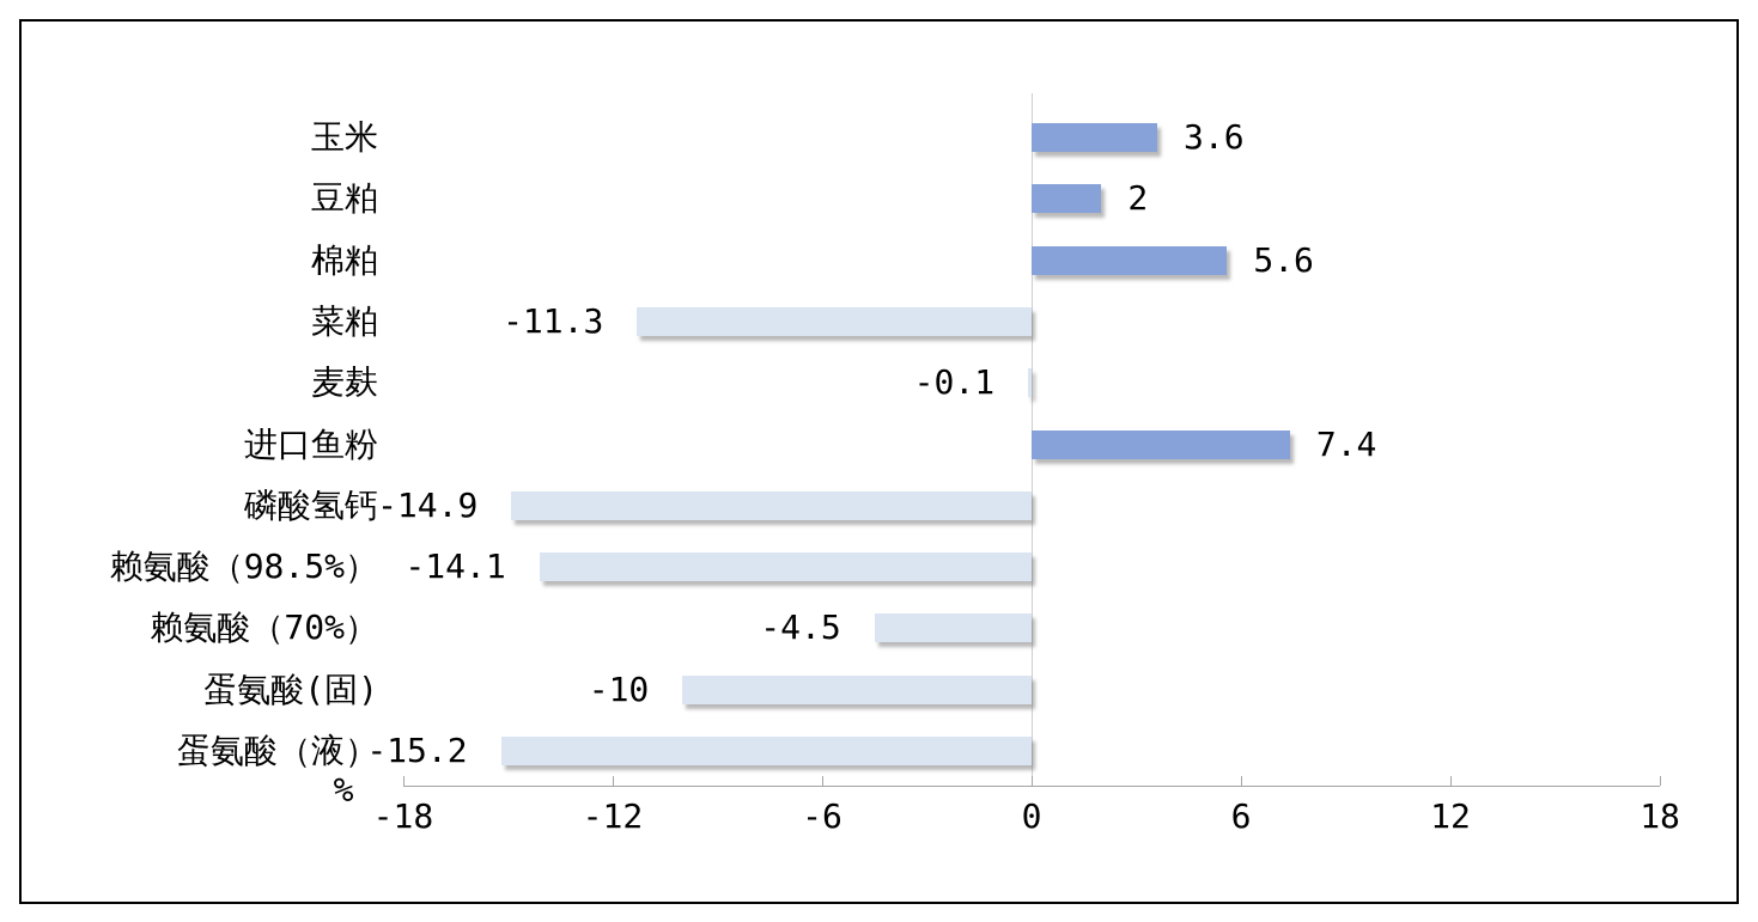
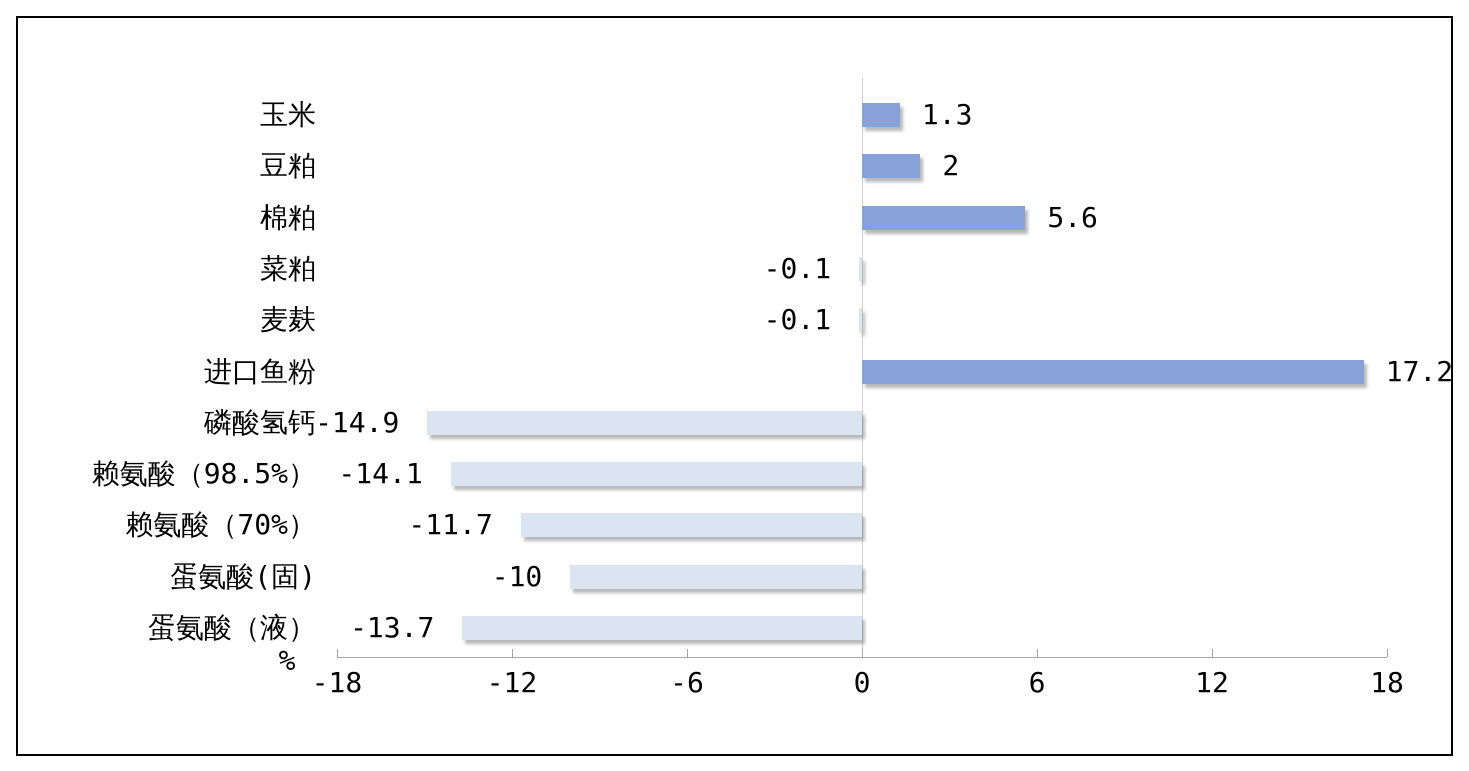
玉米: 3.6 -> 1.3
菜粕: -11.3 -> -0.1
进口鱼粉: 7.4 -> 17.2
赖氨酸（70%）: -4.5 -> -11.7
蛋氨酸（液）: -15.2 -> -13.7
